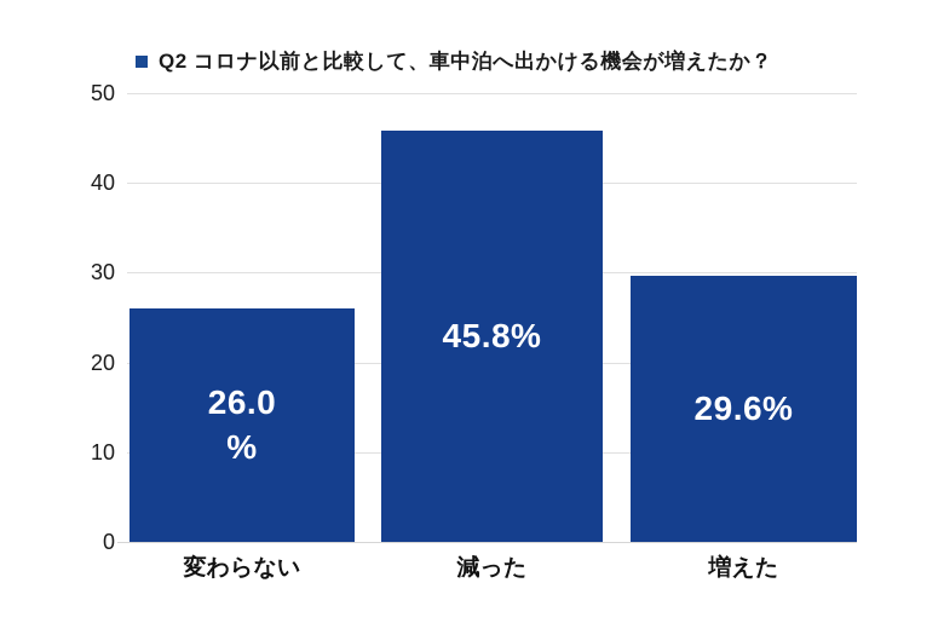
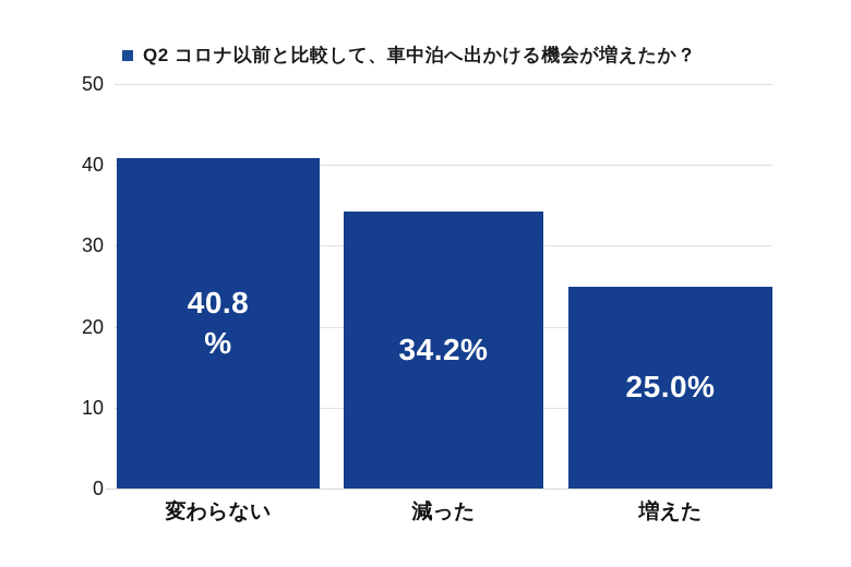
変わらない: 26.0 -> 40.8
減った: 45.8% -> 34.2%
増えた: 29.6% -> 25.0%
